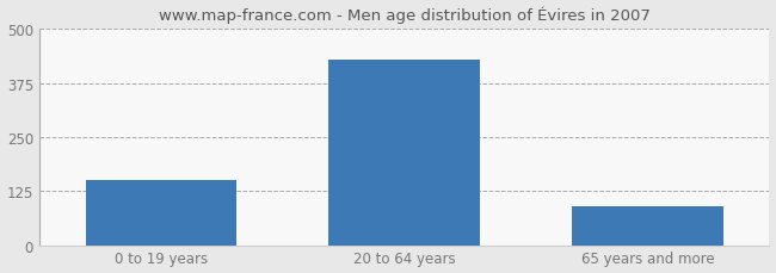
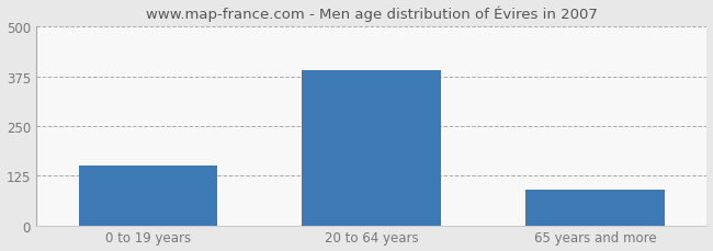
20 to 64 years: 430 -> 390
